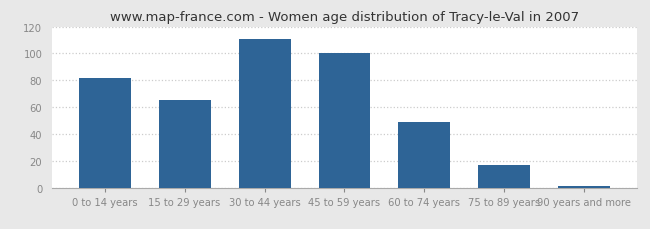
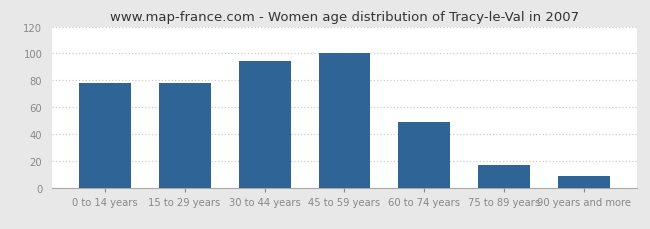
0 to 14 years: 82 -> 78
15 to 29 years: 65 -> 78
30 to 44 years: 111 -> 94
90 years and more: 1 -> 9
